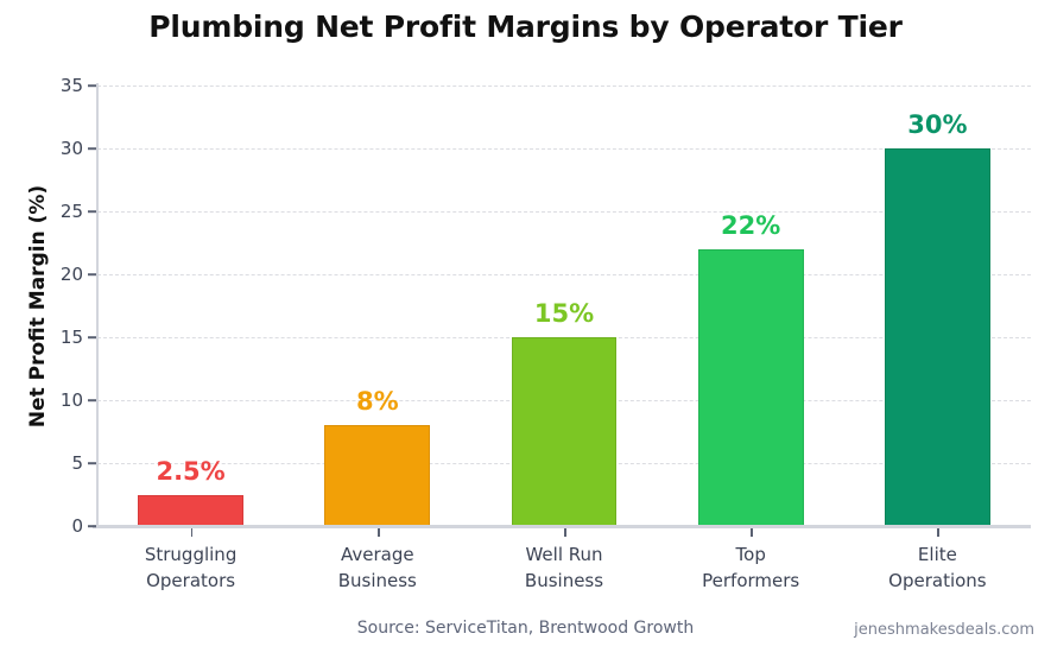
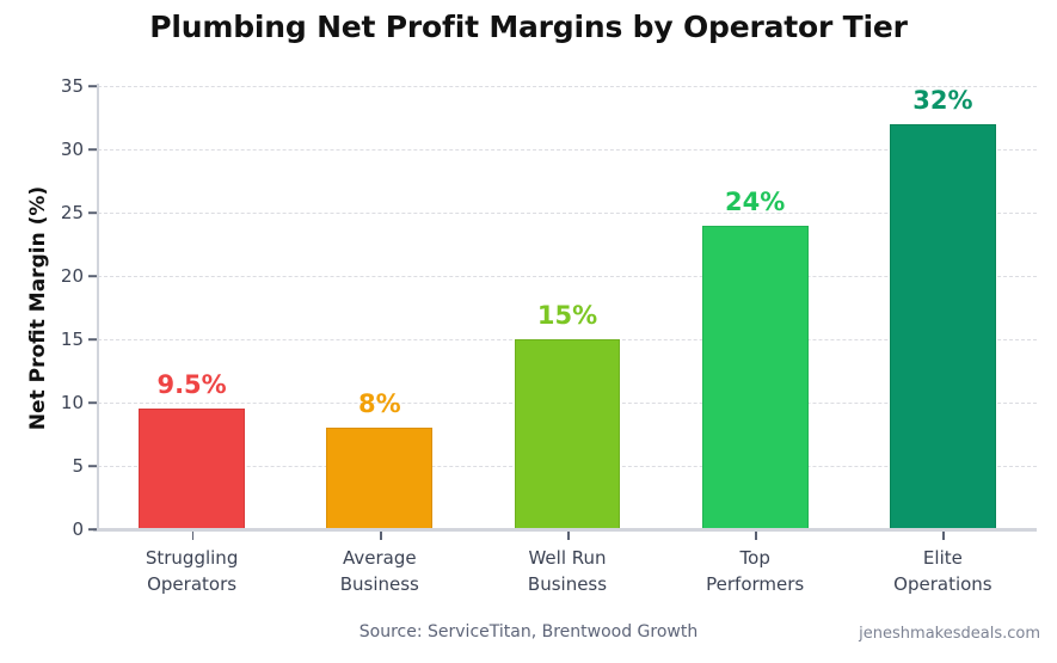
Struggling Operators: 2.5% -> 9.5%
Top Performers: 22% -> 24%
Elite Operations: 30% -> 32%
